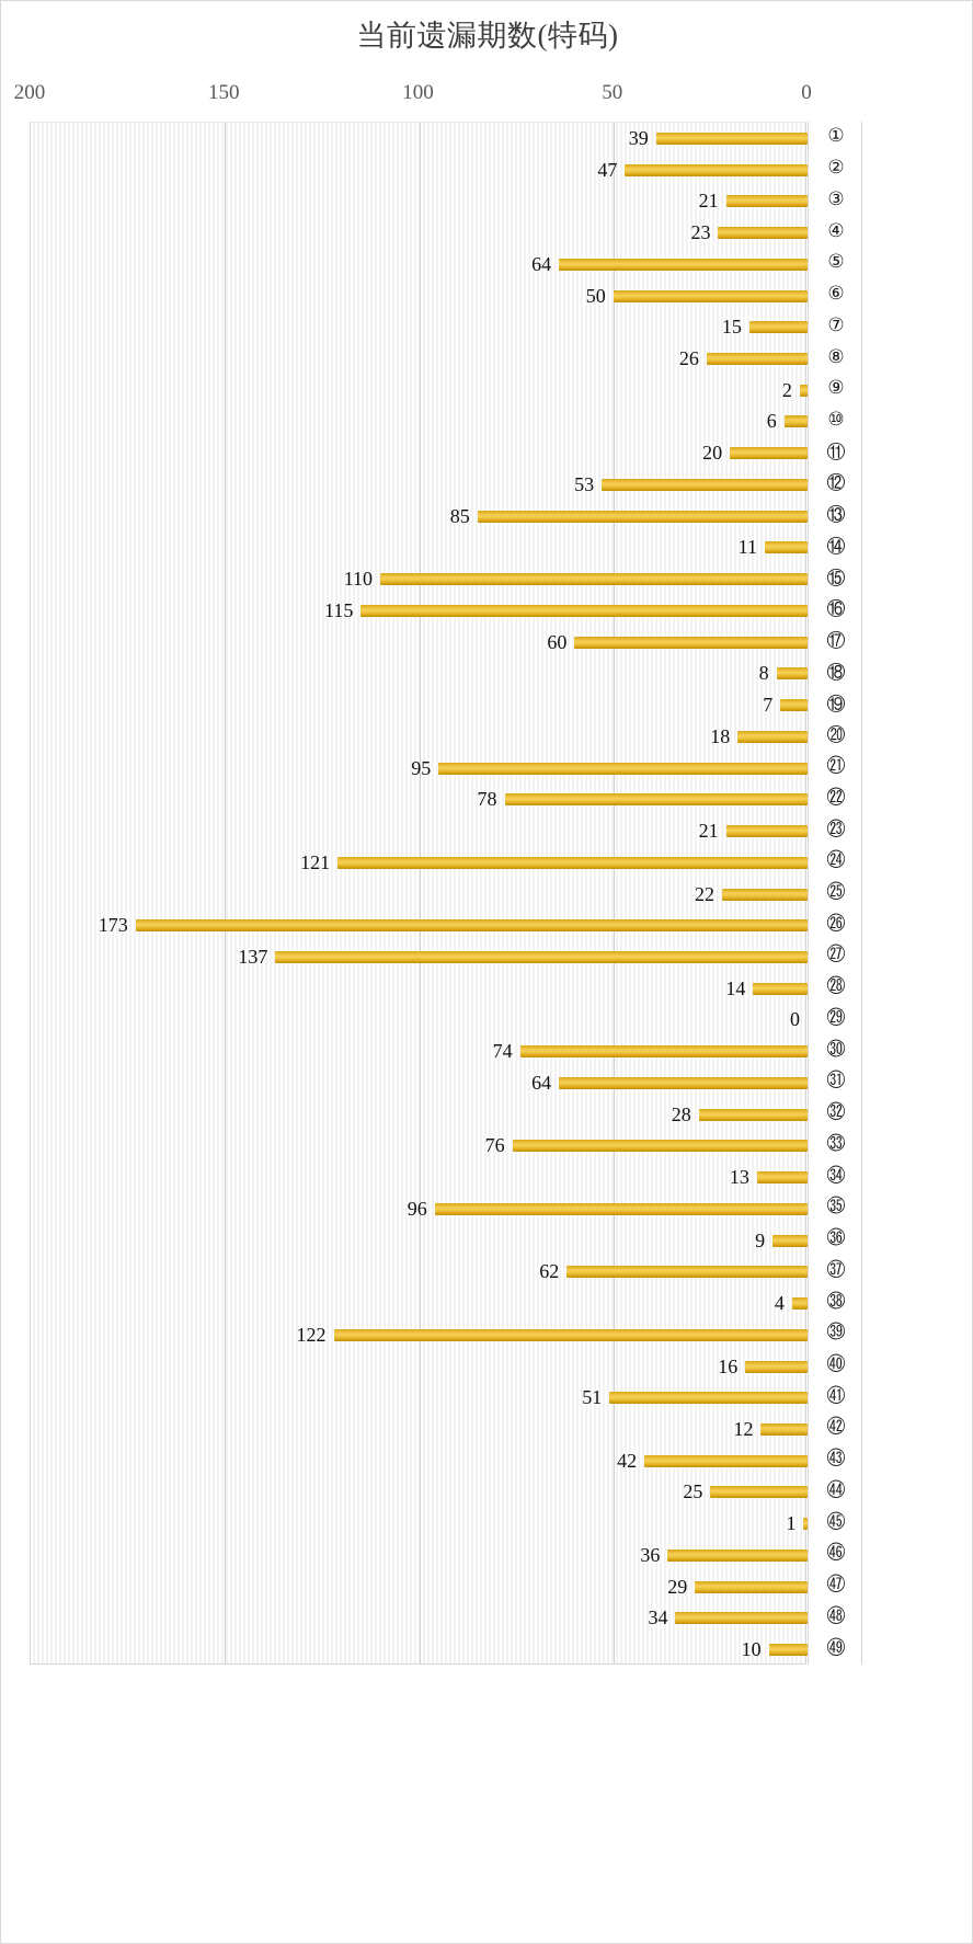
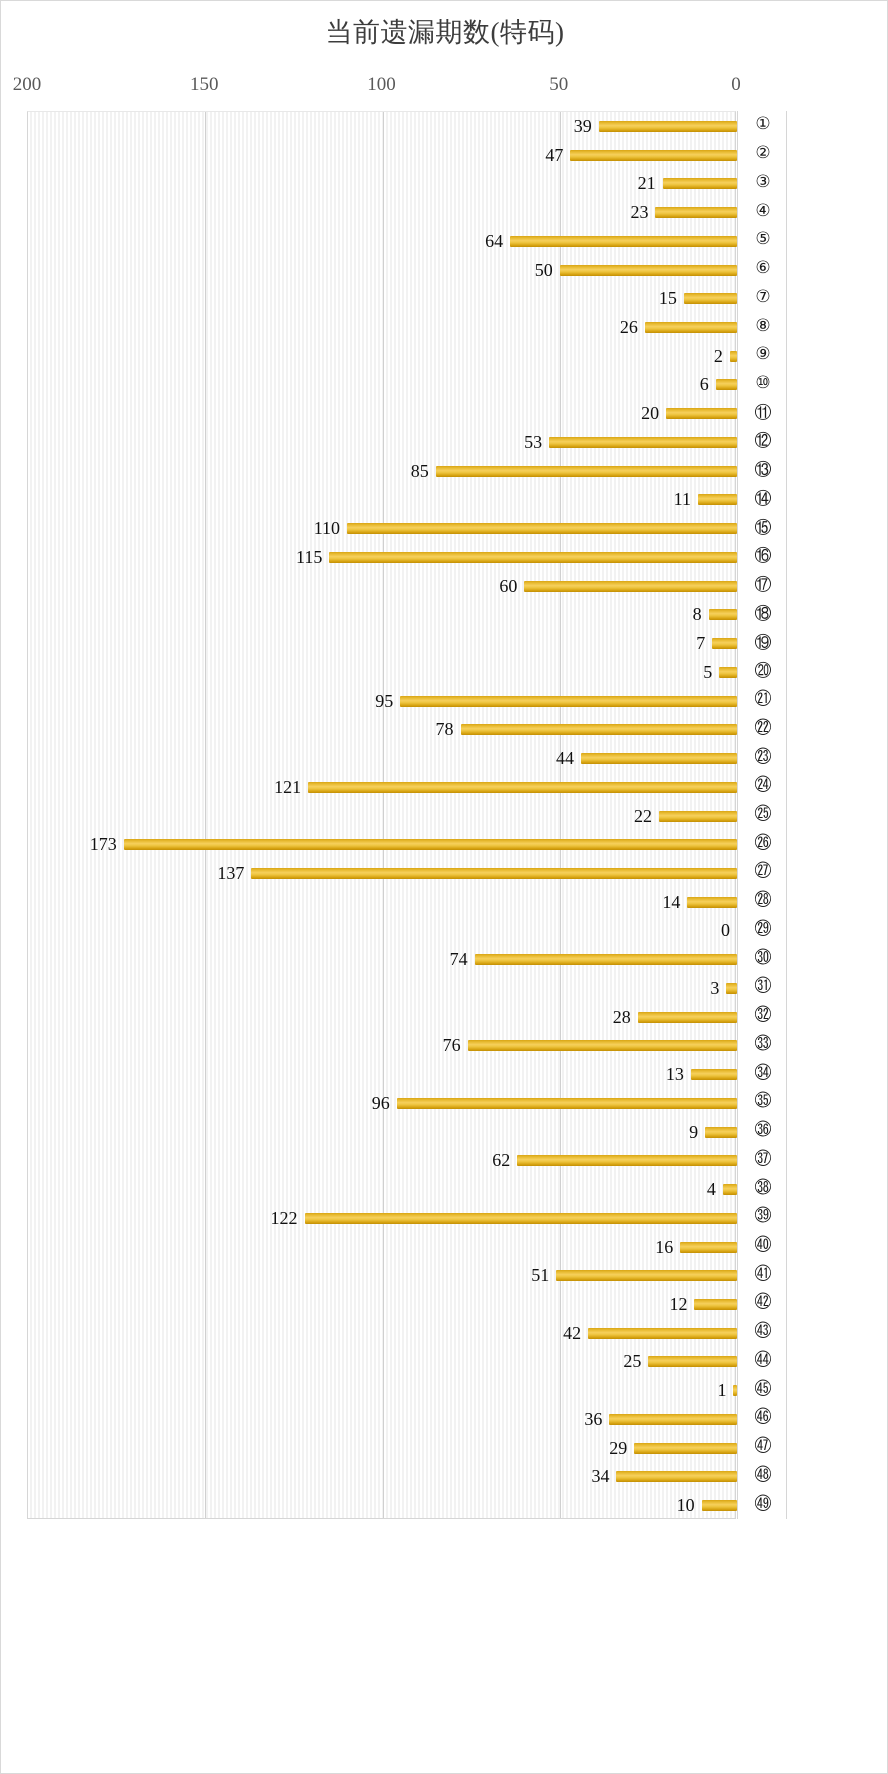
⑳: 18 -> 5
㉓: 21 -> 44
㉛: 64 -> 3
